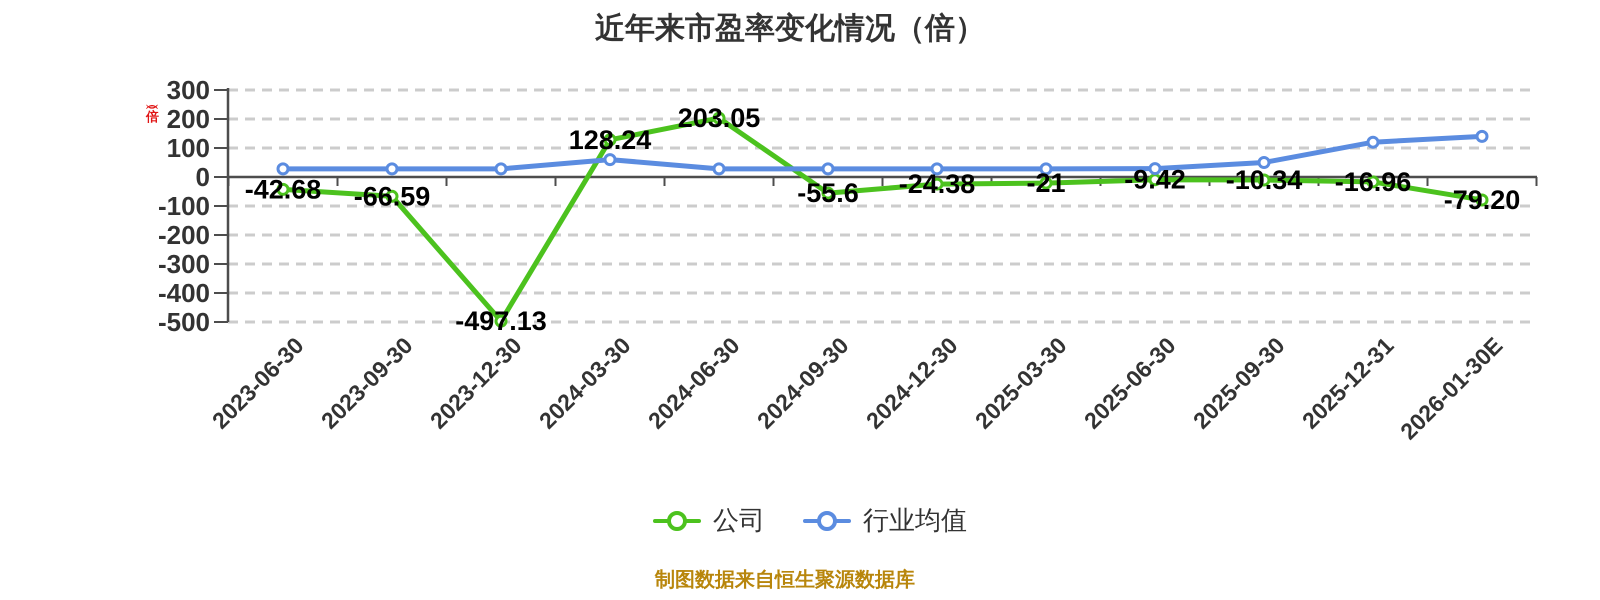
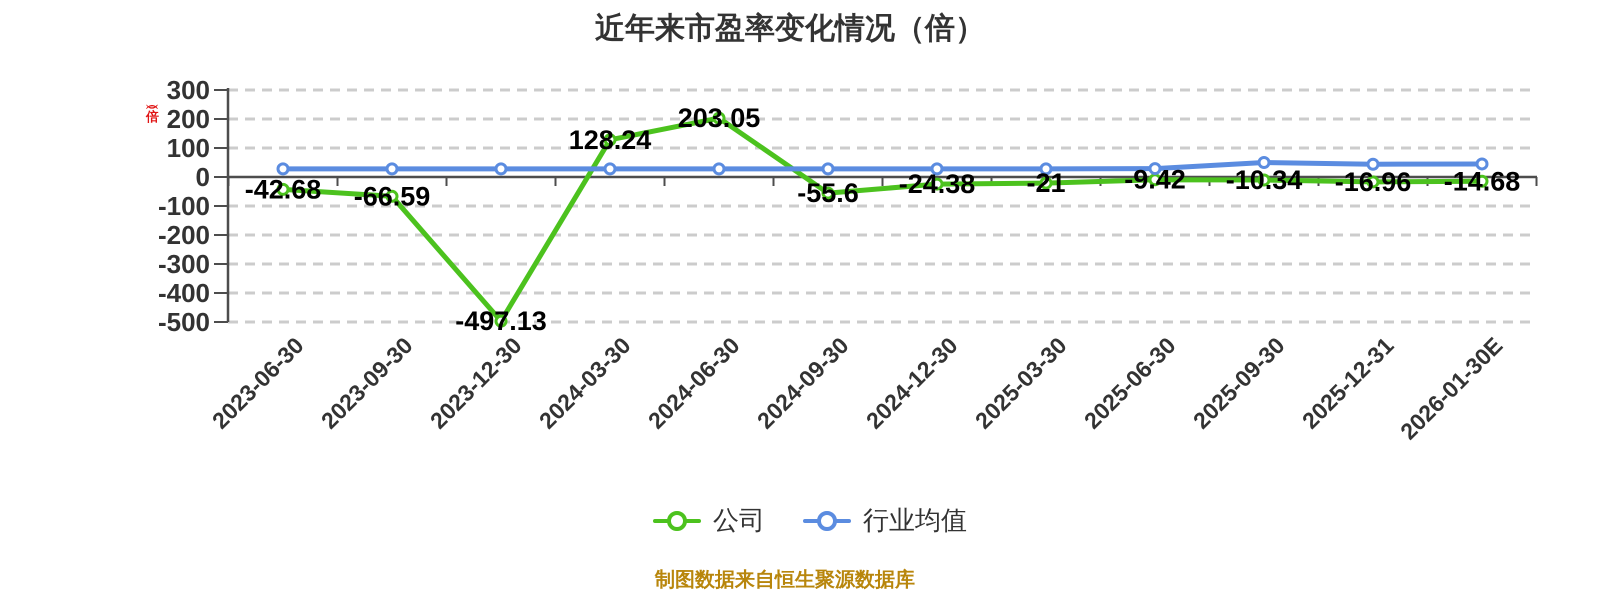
行业均值/2024-03-30: 60 -> 30
行业均值/2025-12-31: 120 -> 40
公司/2026-01-30E: -79.20 -> -14.68
行业均值/2026-01-30E: 140 -> 40
